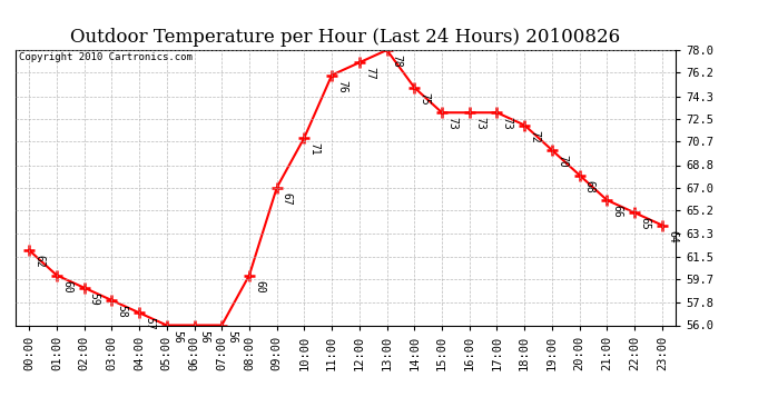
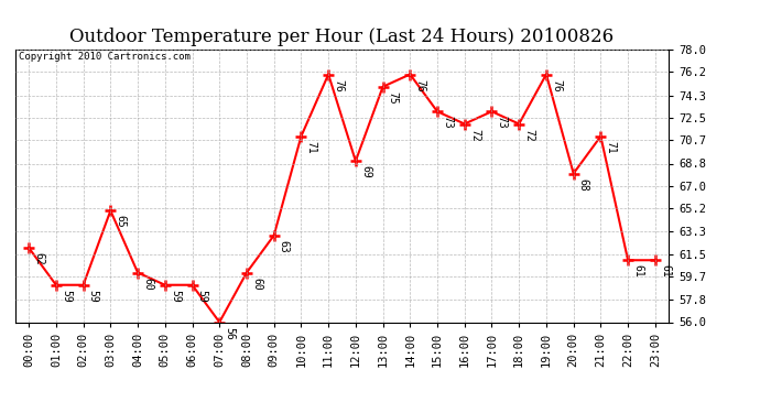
01:00: 60 -> 59
03:00: 58 -> 65
04:00: 57 -> 60
05:00: 56 -> 59
06:00: 56 -> 59
09:00: 67 -> 63
12:00: 77 -> 69
13:00: 78 -> 75
14:00: 75 -> 76
16:00: 73 -> 72
19:00: 70 -> 76
21:00: 66 -> 71
22:00: 65 -> 61
23:00: 64 -> 61
